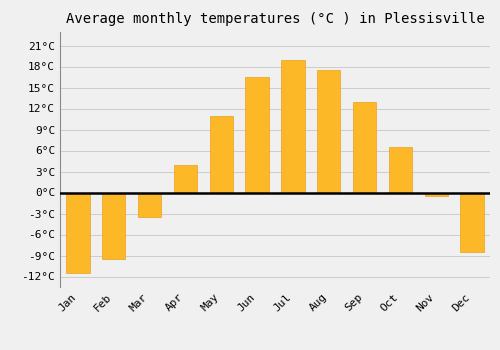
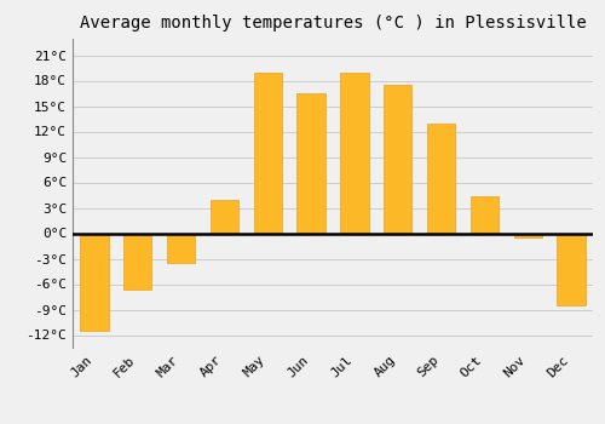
Feb: -9.5°C -> -6.6°C
May: 11.0°C -> 19.0°C
Oct: 6.5°C -> 4.4°C
